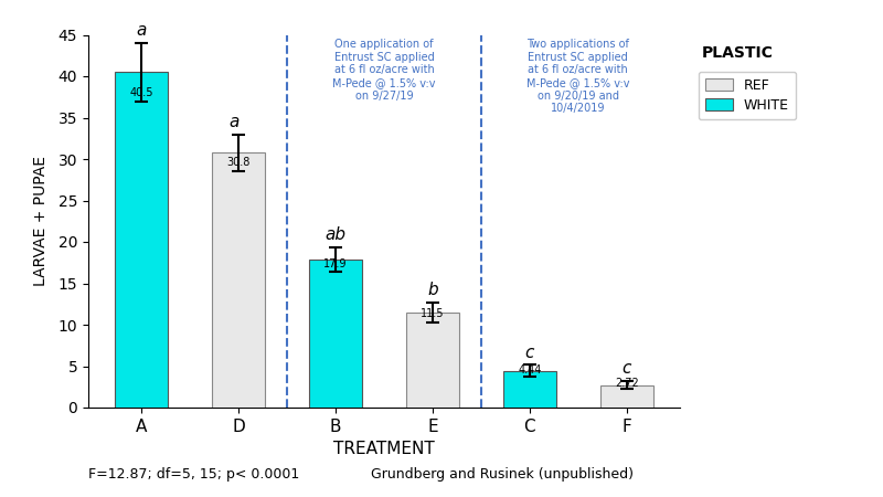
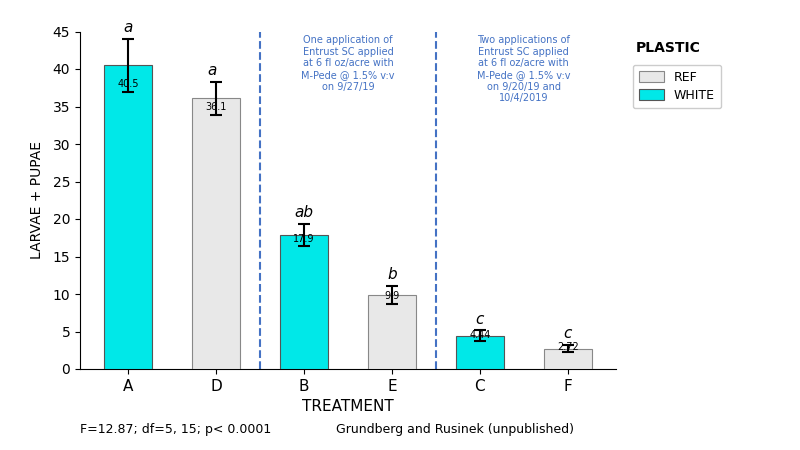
D: 30.8 -> 36.1
E: 11.5 -> 9.9
